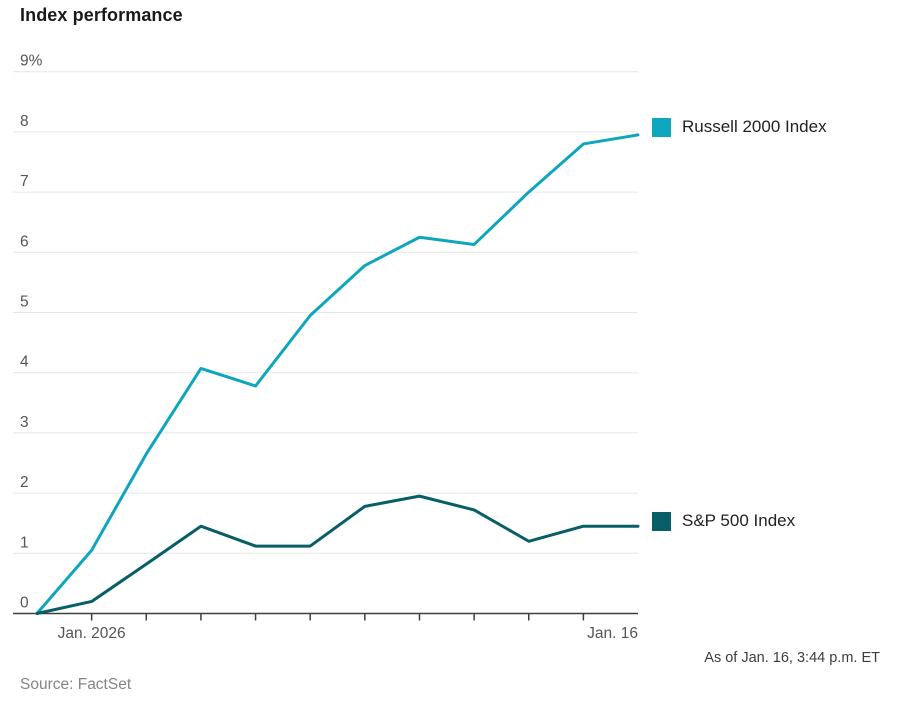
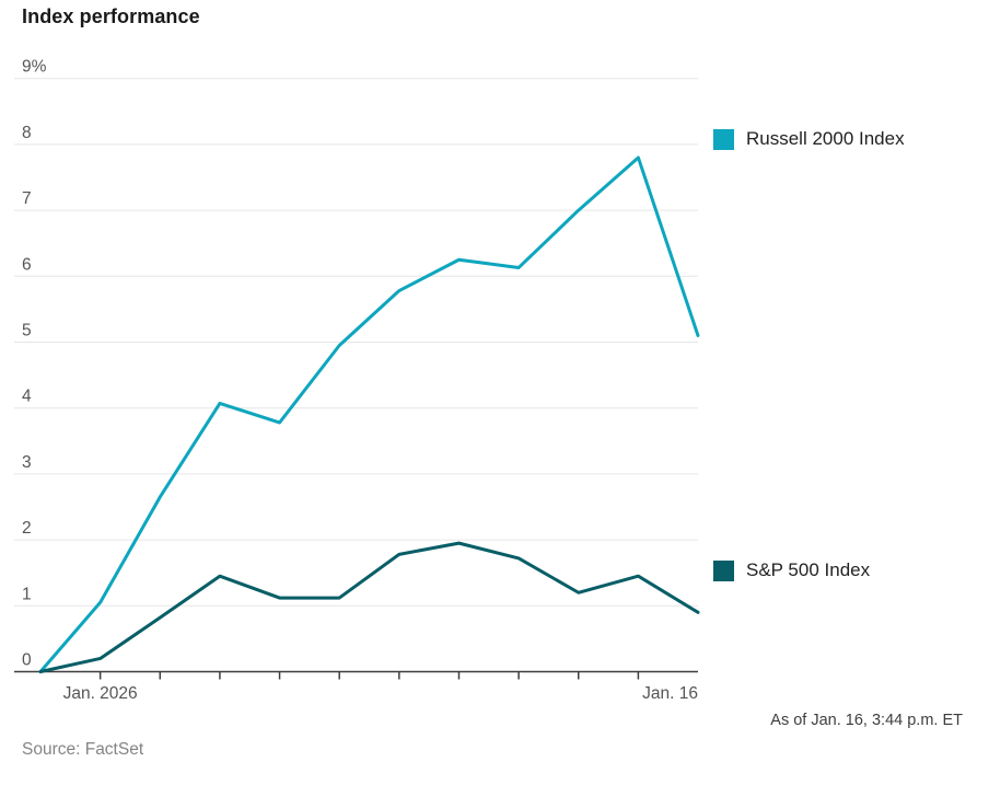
Russell 2000 Index/Jan. 16: 8.0% -> 5.1%
S&P 500 Index/Jan. 16: 1.4% -> 0.9%
